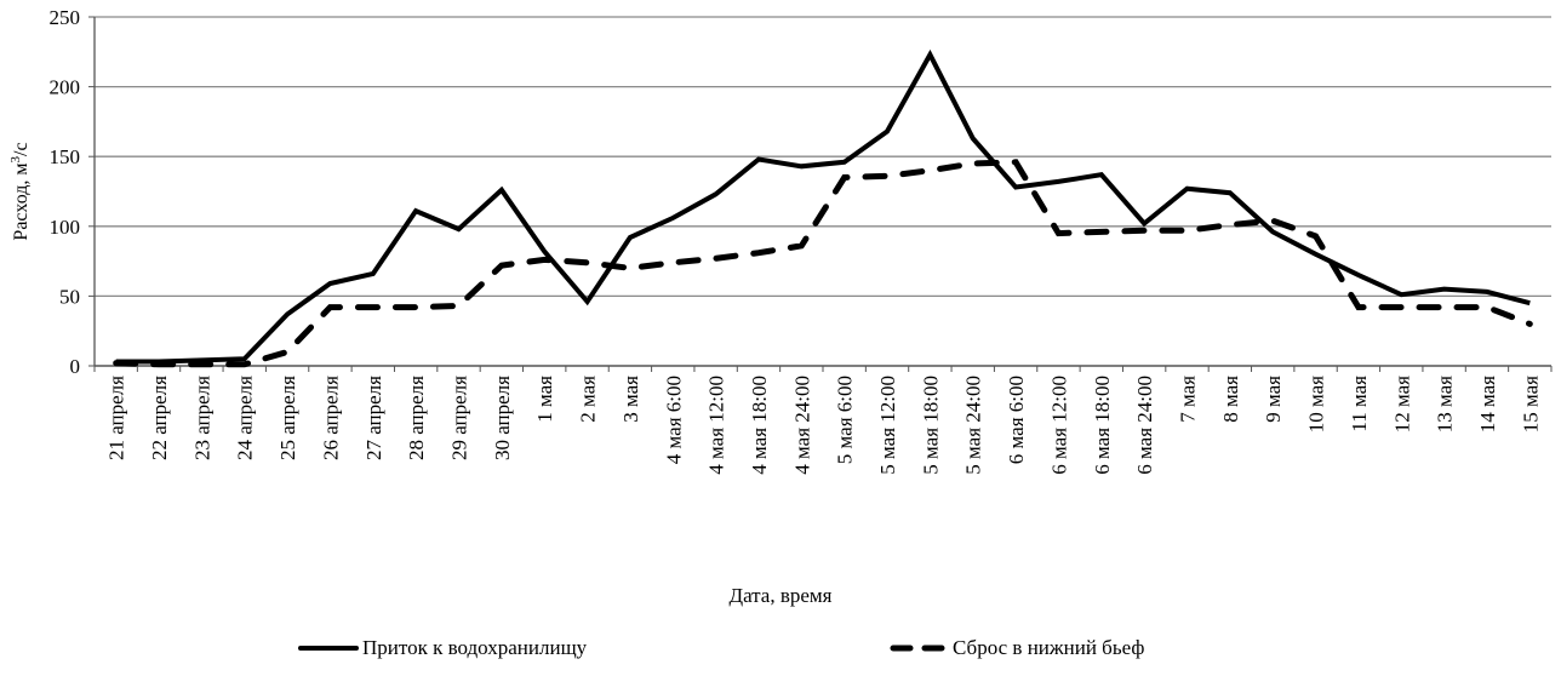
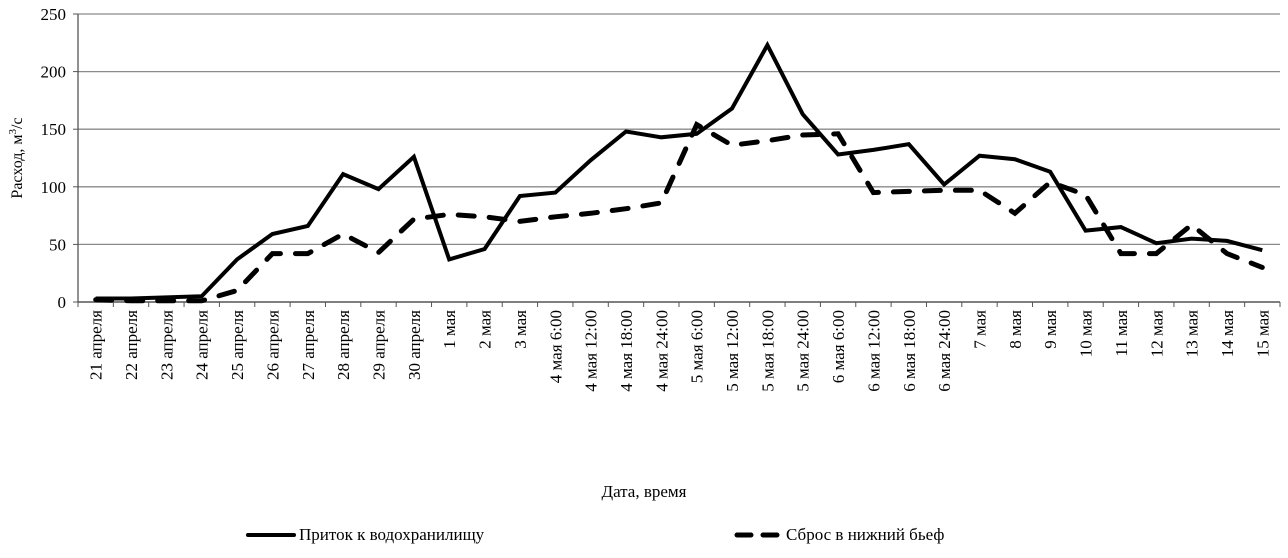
Сброс в нижний бьеф/28 апреля: 42 -> 59
Приток к водохранилищу/1 мая: 82 -> 37
Приток к водохранилищу/4 мая 6:00: 106 -> 95
Сброс в нижний бьеф/5 мая 6:00: 135 -> 154
Сброс в нижний бьеф/8 мая: 101 -> 77
Приток к водохранилищу/9 мая: 96 -> 113
Приток к водохранилищу/10 мая: 80 -> 62
Сброс в нижний бьеф/13 мая: 42 -> 67
